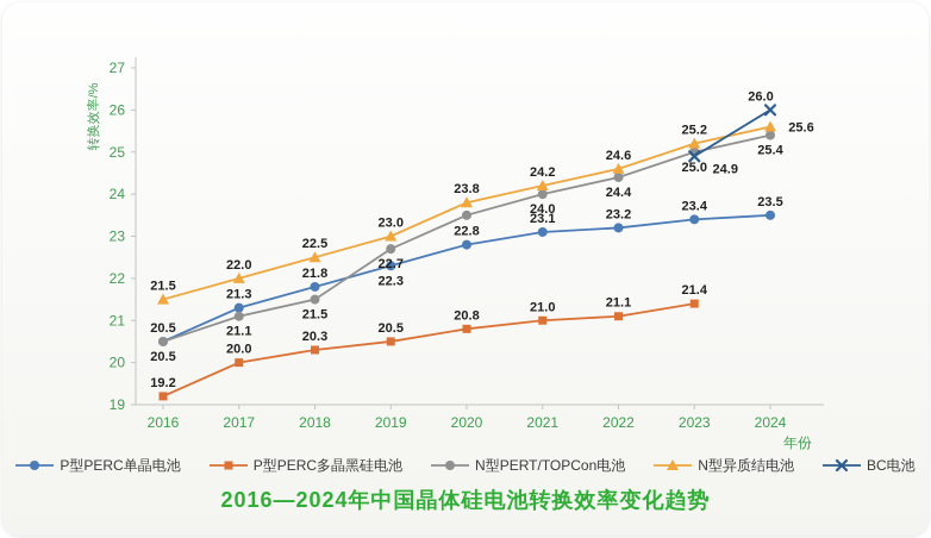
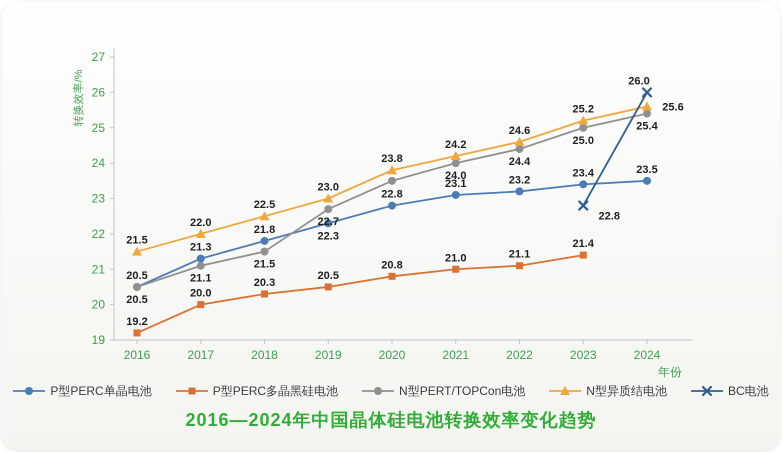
BC电池/2023: 24.9 -> 22.8
